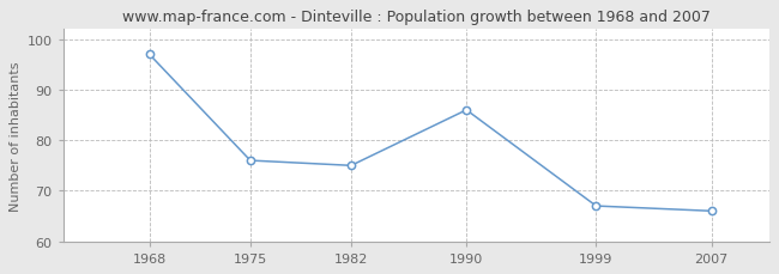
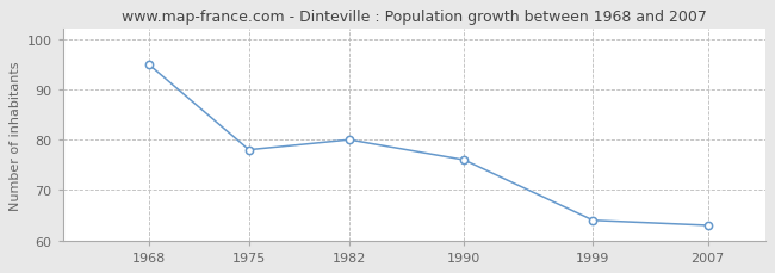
1968: 97 -> 95
1975: 76 -> 78
1982: 75 -> 80
1990: 86 -> 76
1999: 67 -> 64
2007: 66 -> 63
